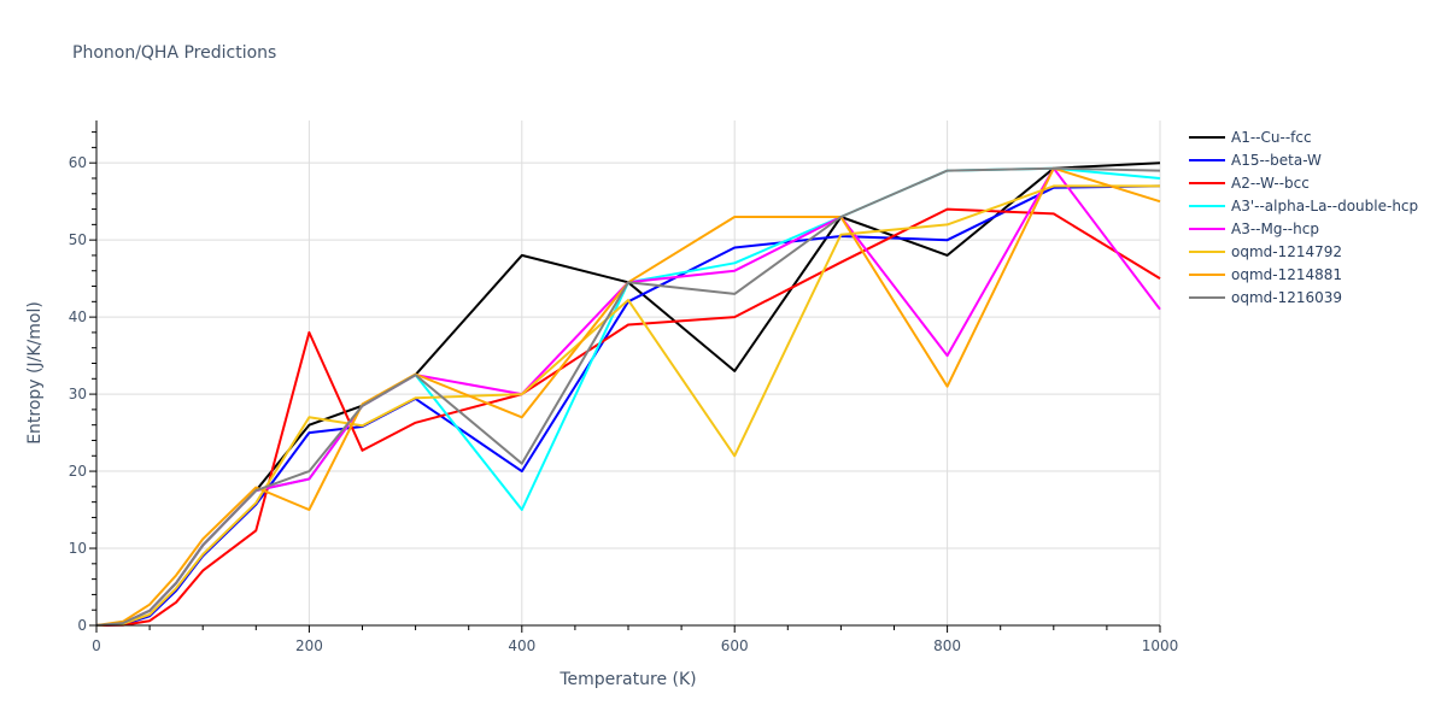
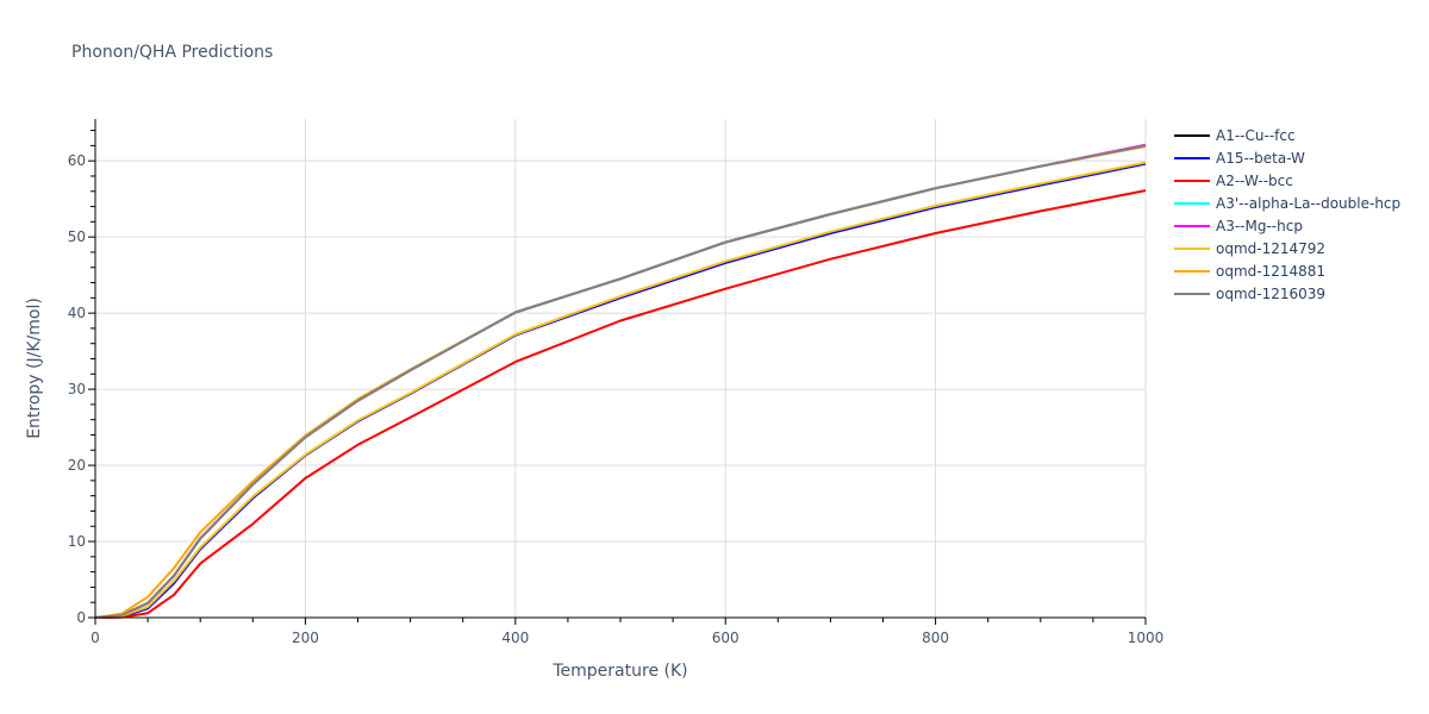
A1--Cu--fcc/200: 26 -> 24
A15--beta-W/200: 25 -> 21
A2--W--bcc/200: 38 -> 18
A3'--alpha-La--double-hcp/200: 19 -> 24
A3--Mg--hcp/200: 19 -> 24
oqmd-1214792/200: 27 -> 21
oqmd-1214881/200: 15 -> 24
oqmd-1216039/200: 20 -> 24
A1--Cu--fcc/400: 48 -> 40
A15--beta-W/400: 20 -> 37
A2--W--bcc/400: 30 -> 34
A3'--alpha-La--double-hcp/400: 15 -> 40
A3--Mg--hcp/400: 30 -> 40
oqmd-1214792/400: 30 -> 37
oqmd-1214881/400: 27 -> 40
oqmd-1216039/400: 21 -> 40
A1--Cu--fcc/600: 33 -> 49
A15--beta-W/600: 49 -> 47
A2--W--bcc/600: 40 -> 43
A3'--alpha-La--double-hcp/600: 47 -> 49
A3--Mg--hcp/600: 46 -> 49
oqmd-1214792/600: 22 -> 47
oqmd-1214881/600: 53 -> 49
oqmd-1216039/600: 43 -> 49
A1--Cu--fcc/800: 48 -> 56
A15--beta-W/800: 50 -> 54
A2--W--bcc/800: 54 -> 50
A3'--alpha-La--double-hcp/800: 59 -> 56
A3--Mg--hcp/800: 35 -> 56
oqmd-1214792/800: 52 -> 54
oqmd-1214881/800: 31 -> 56
oqmd-1216039/800: 59 -> 56
A1--Cu--fcc/1000: 60 -> 62
A15--beta-W/1000: 57 -> 60
A2--W--bcc/1000: 45 -> 56
A3'--alpha-La--double-hcp/1000: 58 -> 62
A3--Mg--hcp/1000: 41 -> 62
oqmd-1214792/1000: 57 -> 60
oqmd-1214881/1000: 55 -> 62
oqmd-1216039/1000: 59 -> 62
